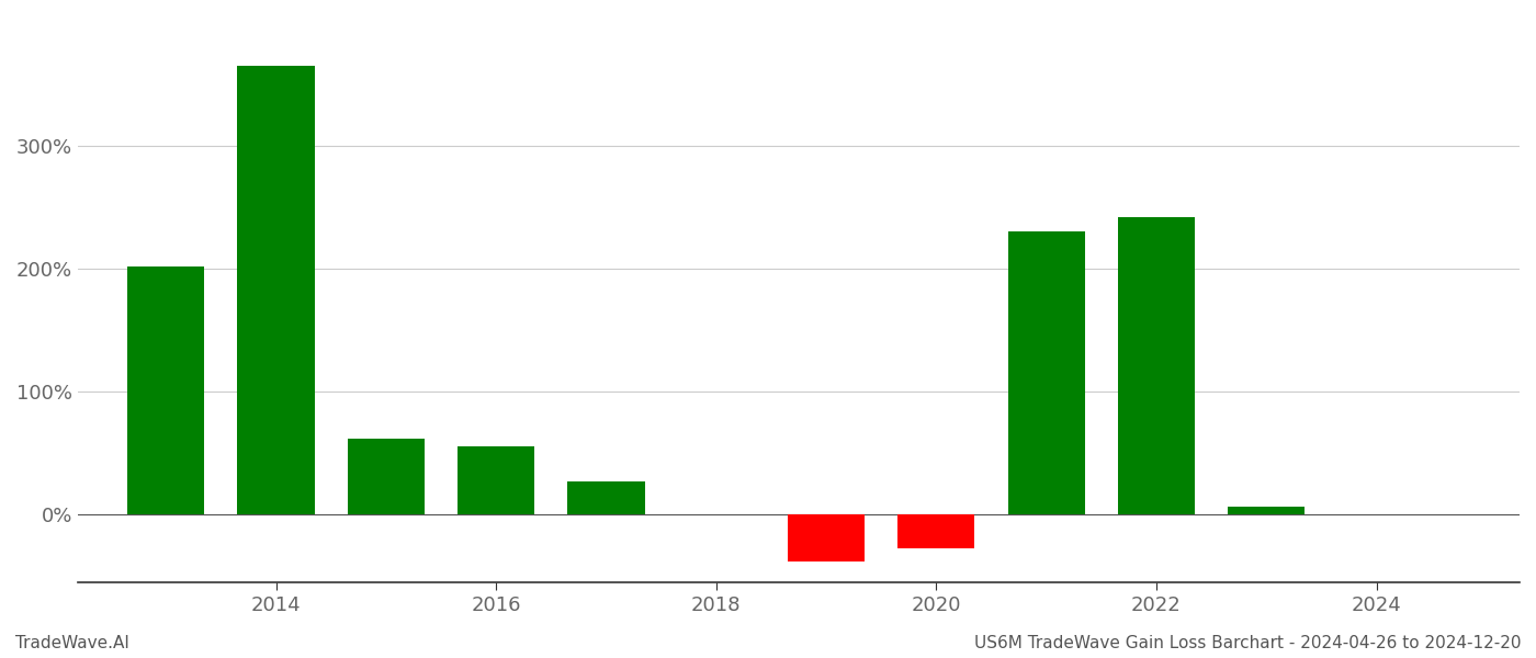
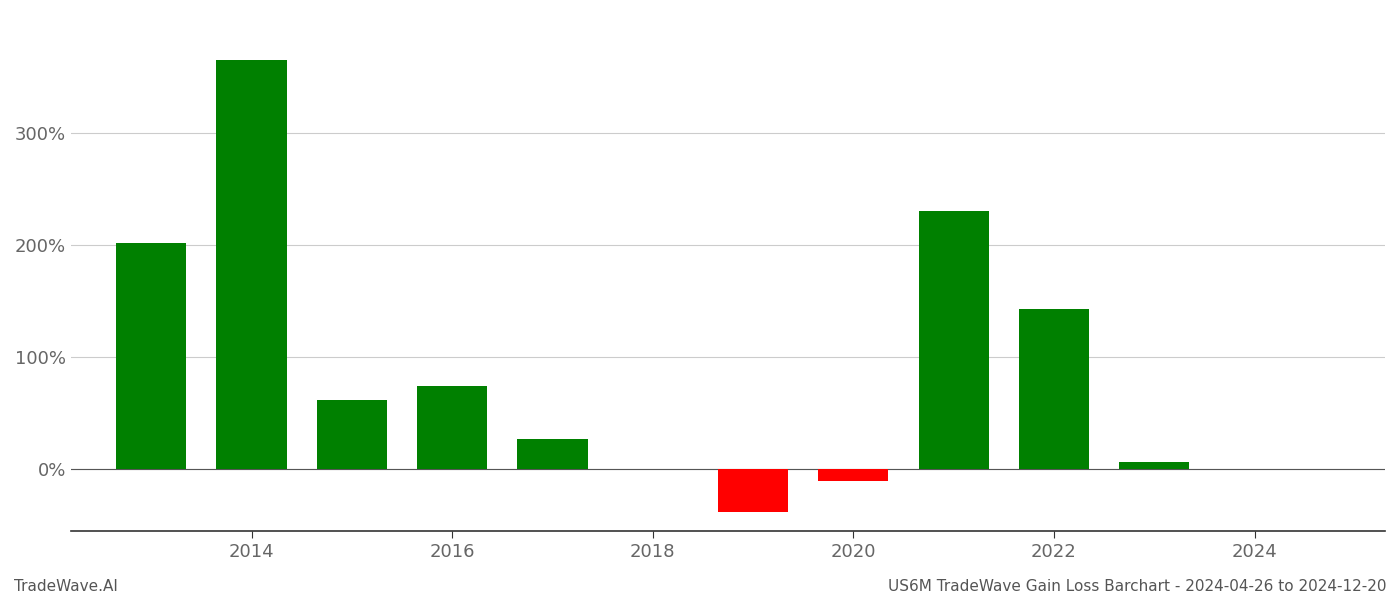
2016: 56% -> 74%
2020: -27% -> -10%
2022: 242% -> 143%
